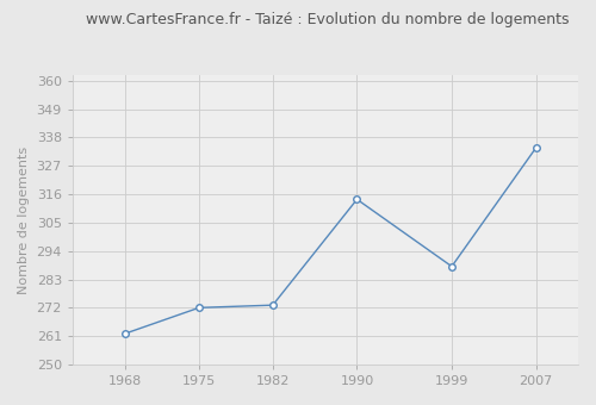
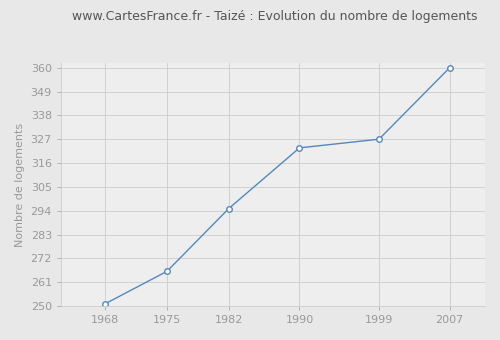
1968: 262 -> 251
1975: 272 -> 266
1982: 273 -> 295
1990: 314 -> 323
1999: 288 -> 327
2007: 334 -> 360
